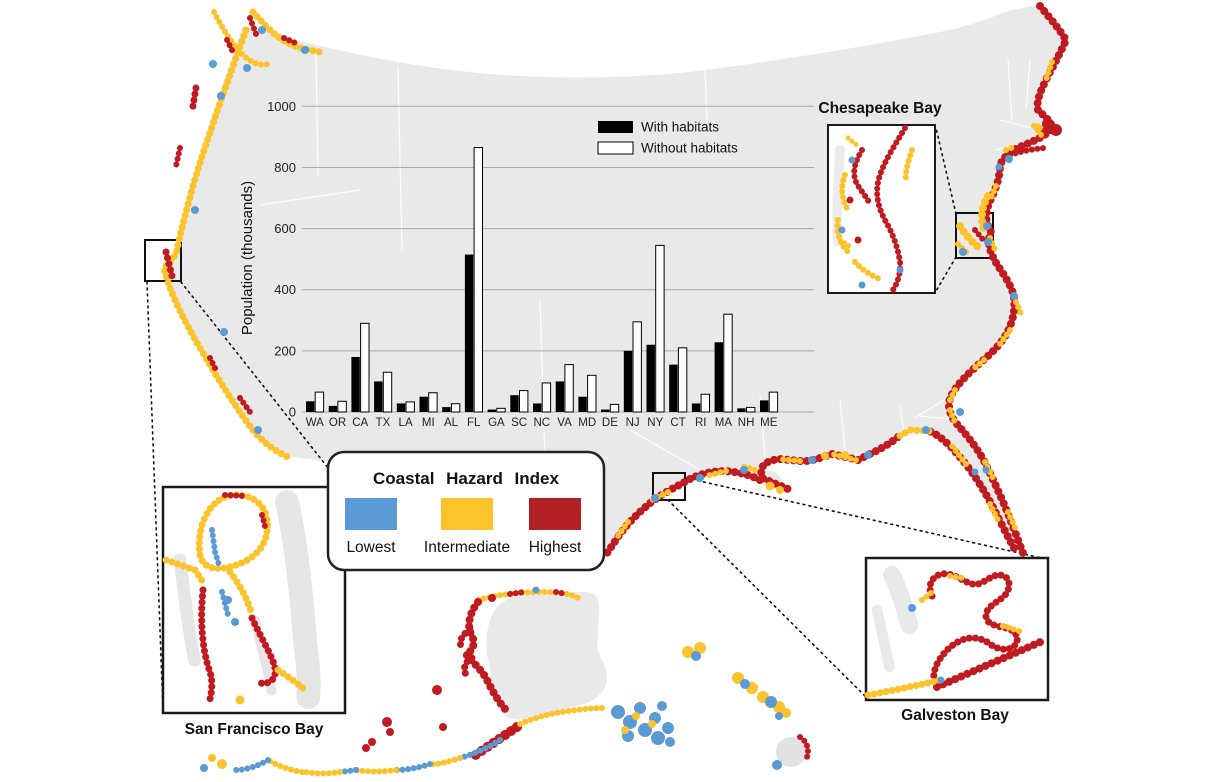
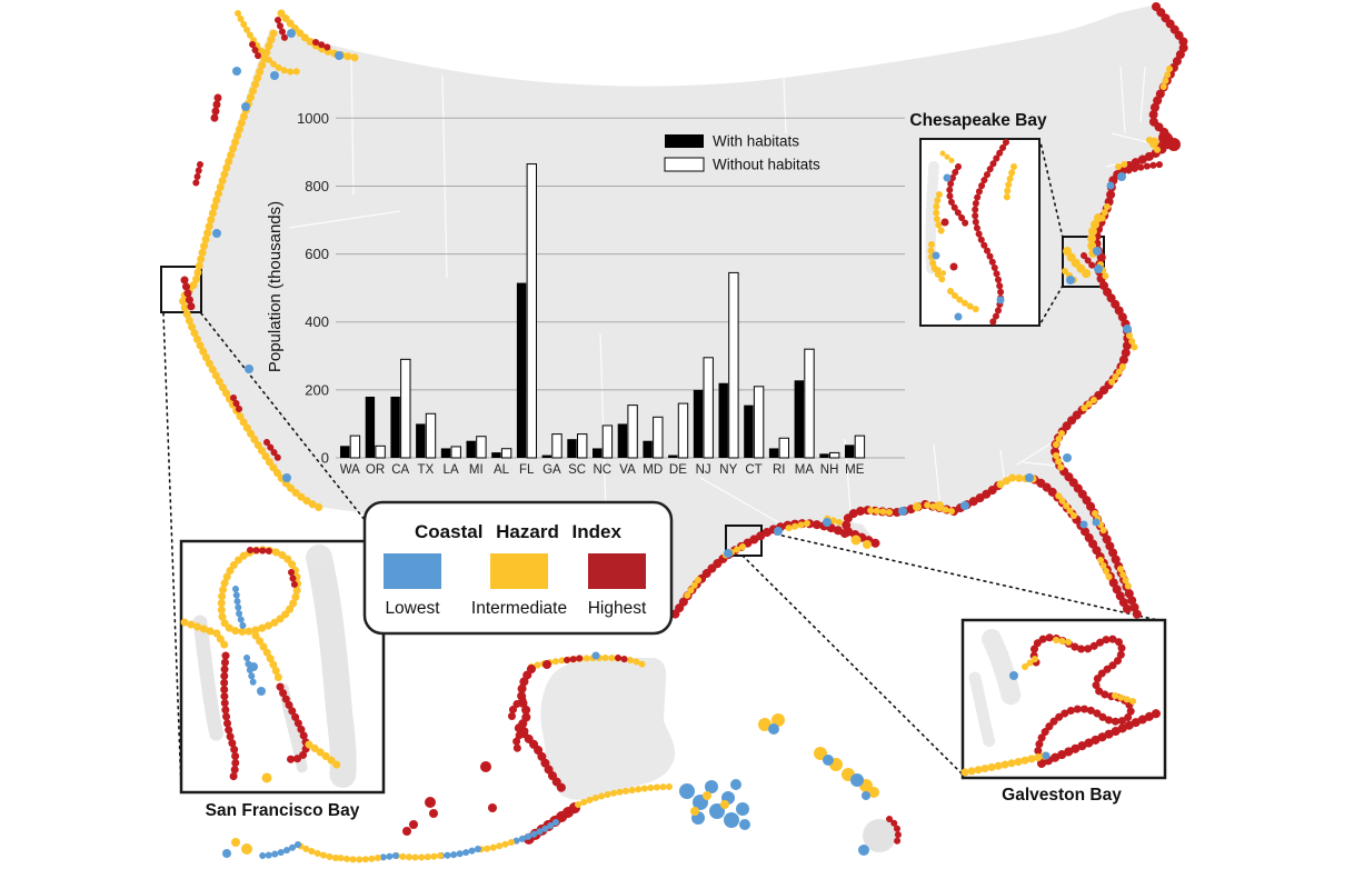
With habitats/OR: 20 -> 180
Without habitats/GA: 10 -> 70
Without habitats/DE: 20 -> 160
